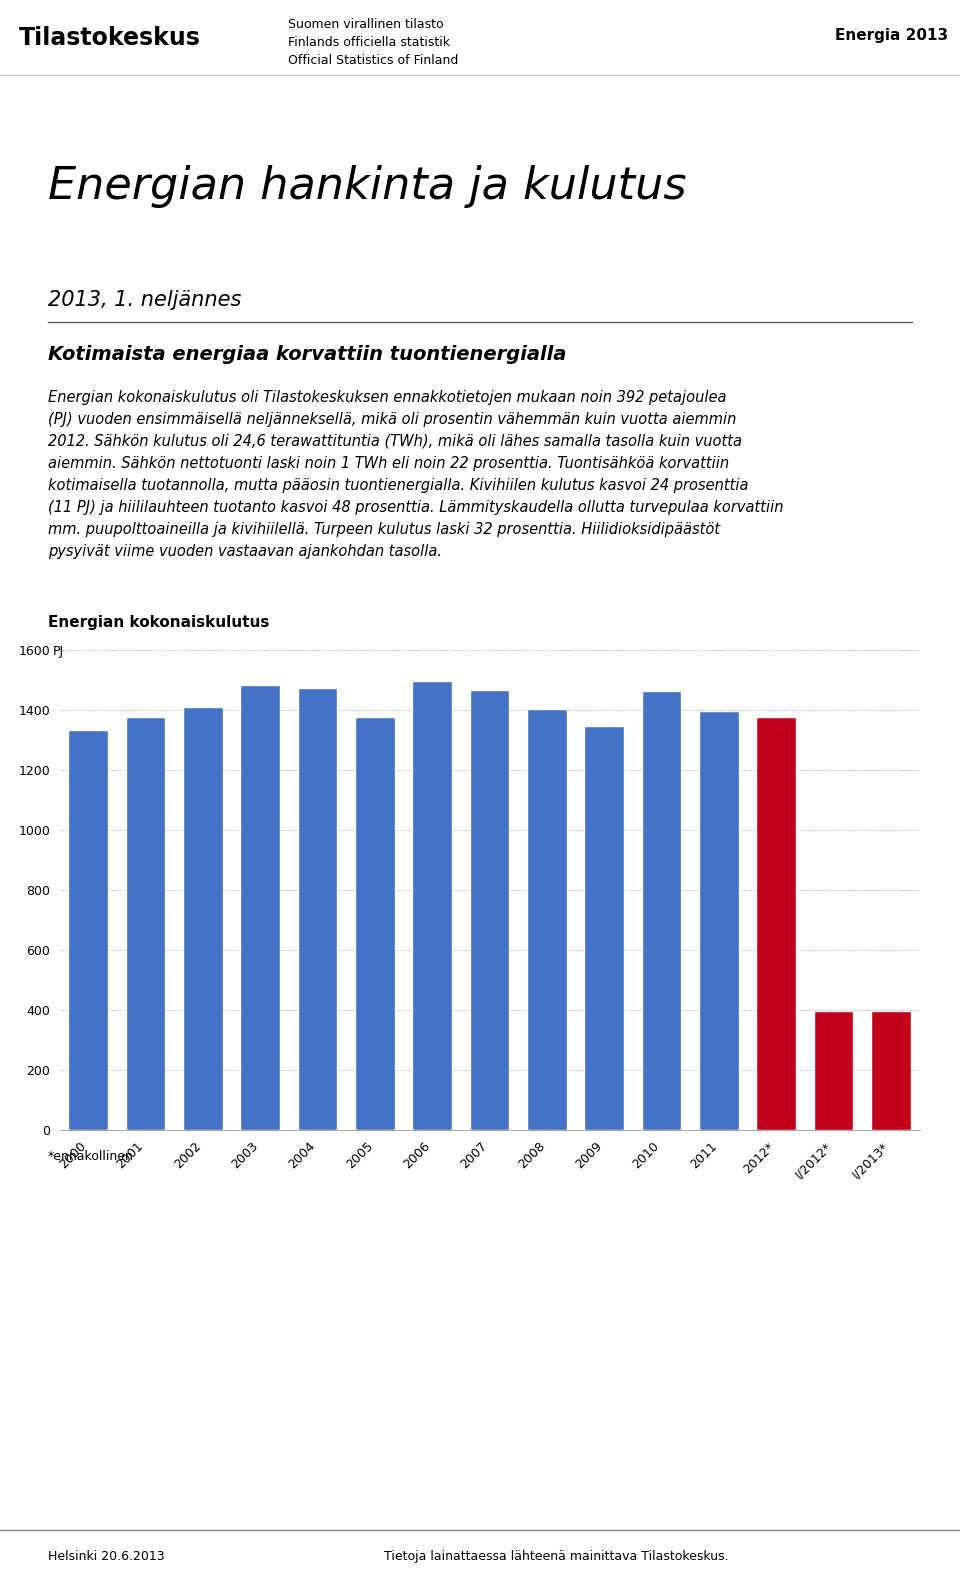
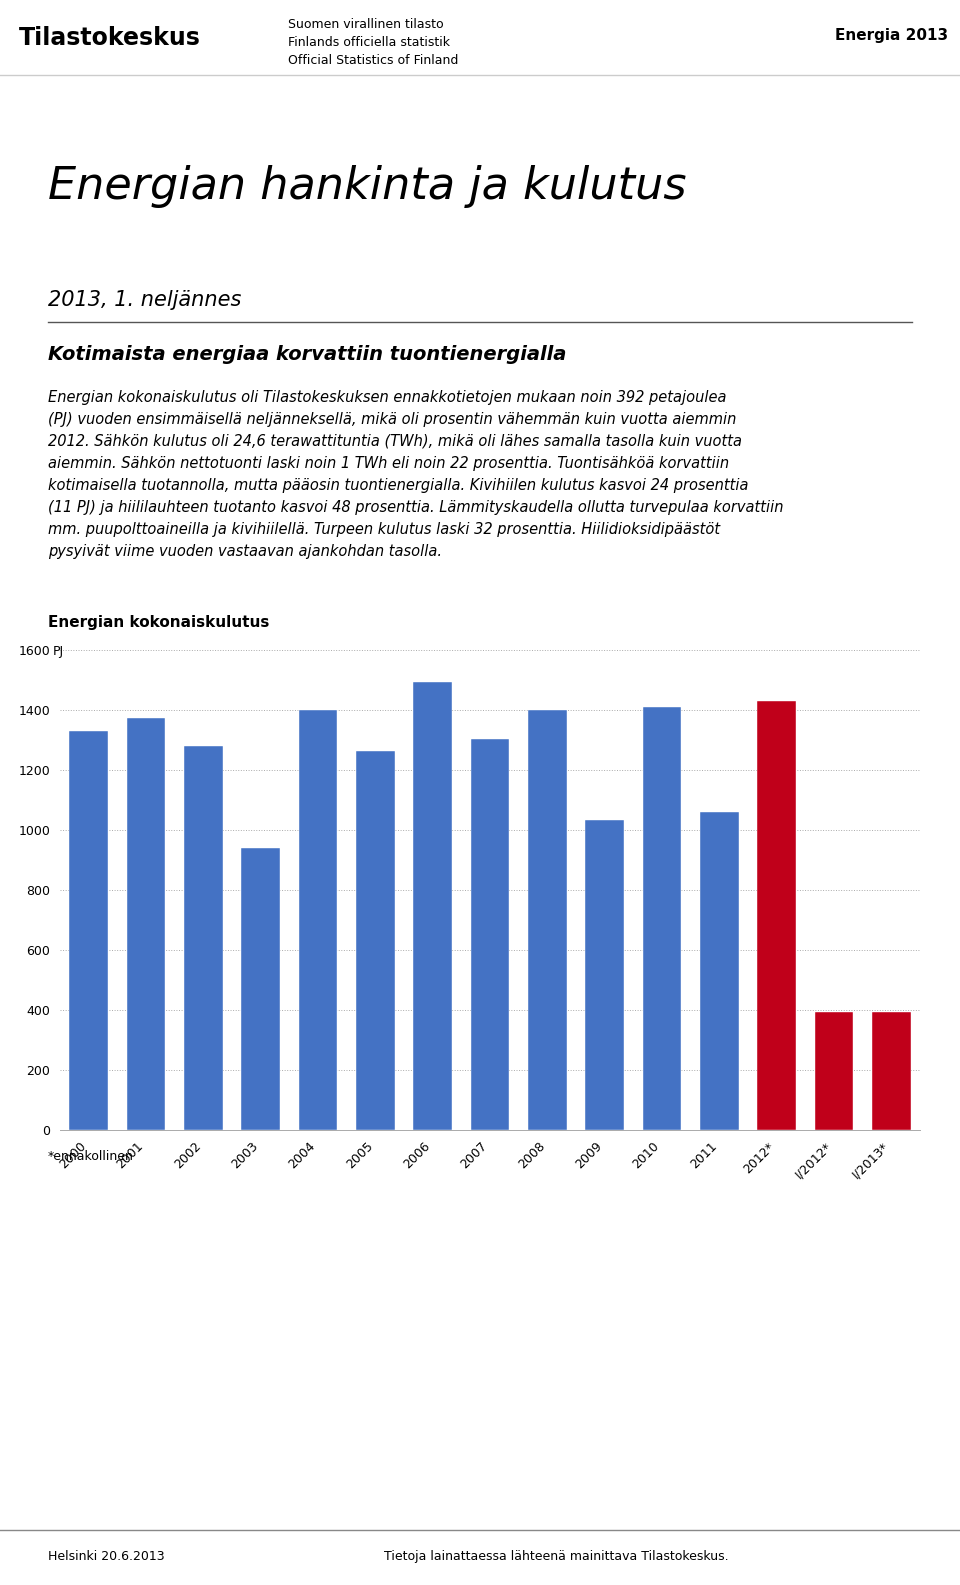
2002: 1408 -> 1280
2003: 1480 -> 940
2004: 1470 -> 1400
2005: 1375 -> 1265
2007: 1465 -> 1305
2009: 1345 -> 1035
2010: 1460 -> 1410
2011: 1395 -> 1060
2012*: 1375 -> 1430
